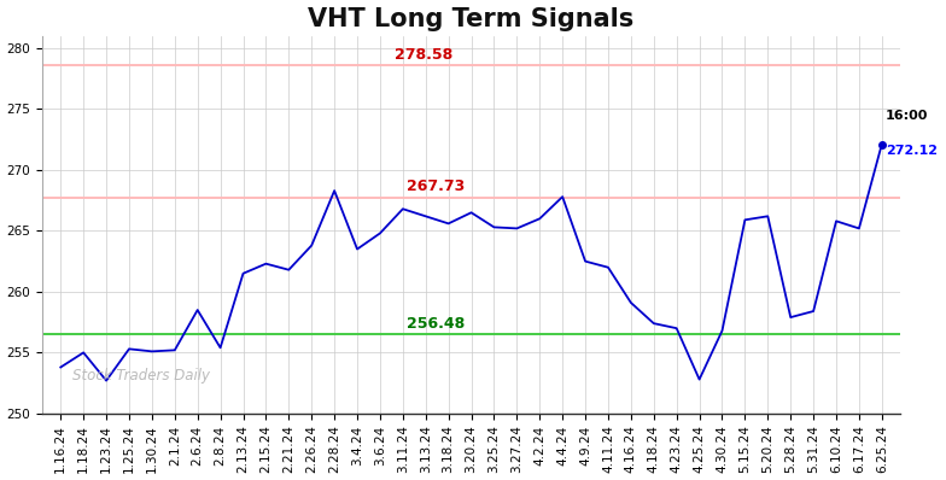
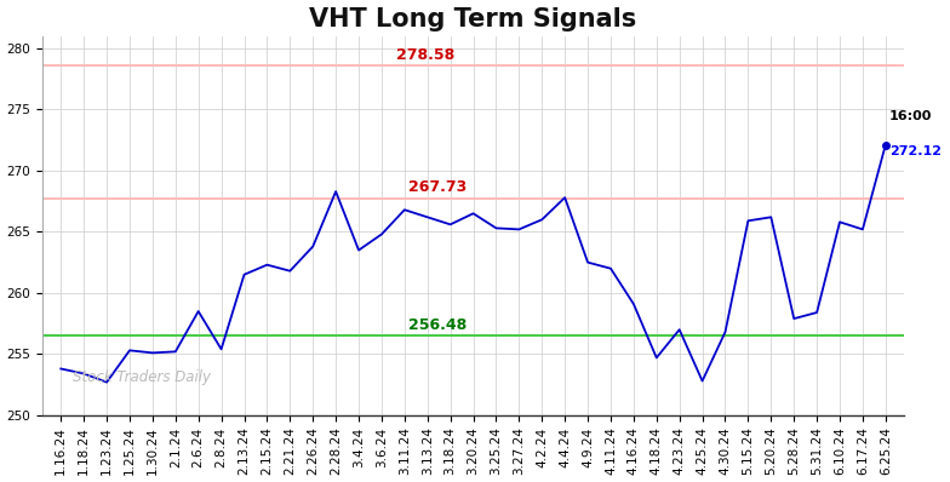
1.18.24: 255.0 -> 253.4
4.18.24: 257.4 -> 254.7
